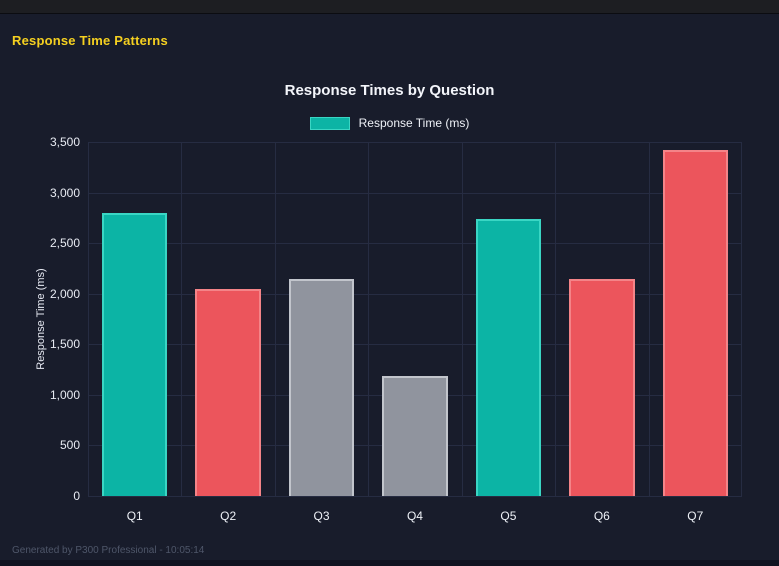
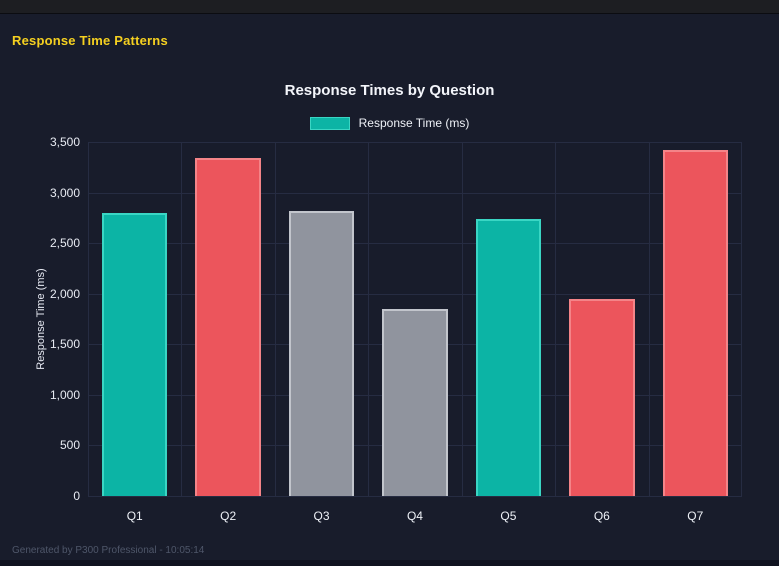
Q2: 2050 -> 3340
Q3: 2150 -> 2820
Q4: 1190 -> 1840
Q6: 2150 -> 1950
